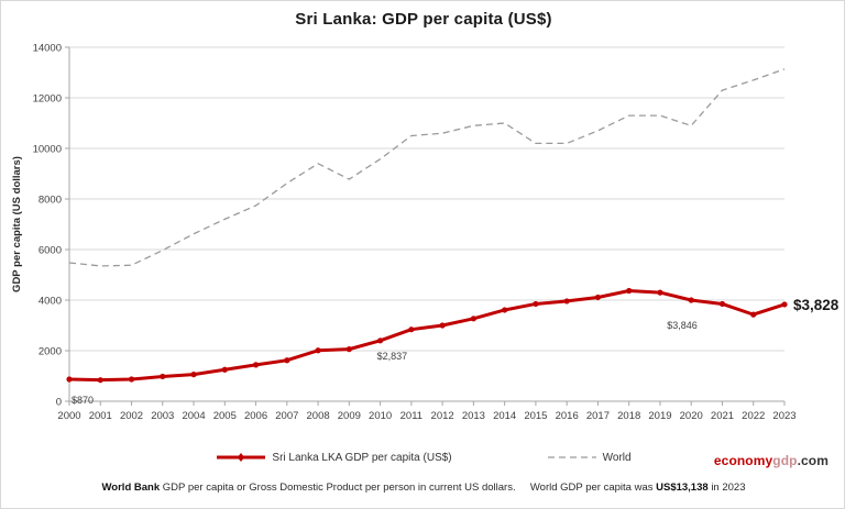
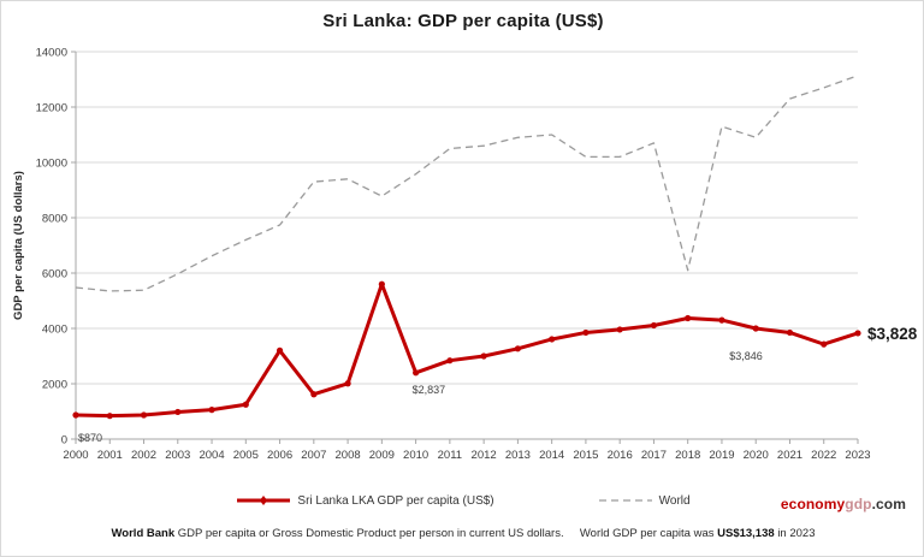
Sri Lanka LKA GDP per capita (US$)/2006: 1400 -> 3200
World/2007: 8600 -> 9300
Sri Lanka LKA GDP per capita (US$)/2009: 2100 -> 5600
World/2018: 11300 -> 6100
